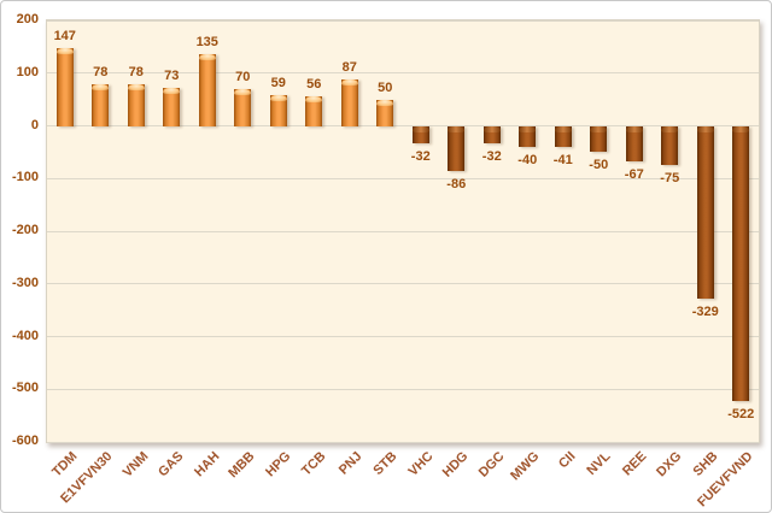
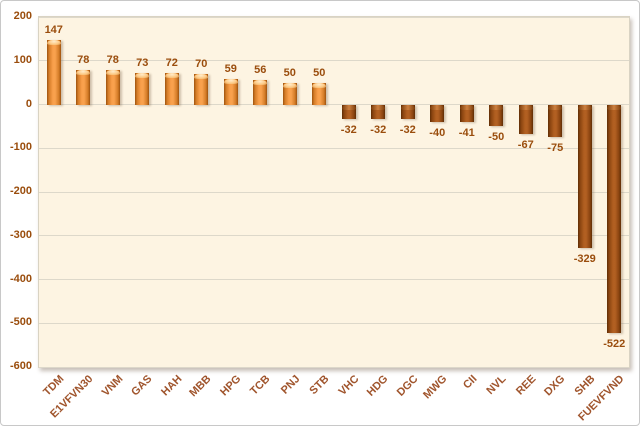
HAH: 135 -> 72
PNJ: 87 -> 50
HDG: -86 -> -32
